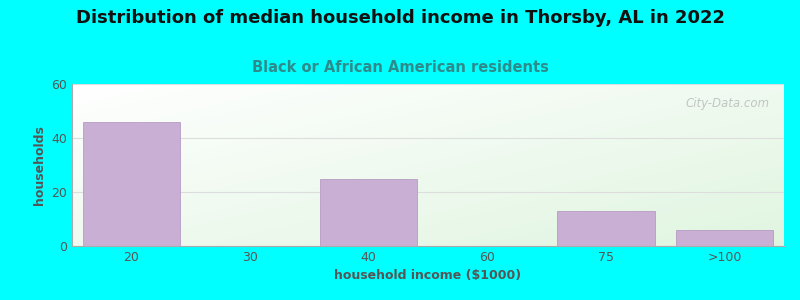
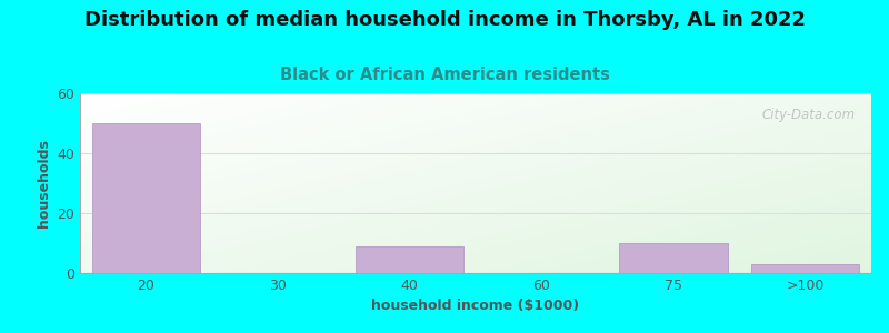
20: 46 -> 50
40: 25 -> 9
75: 13 -> 10
>100: 6 -> 3
